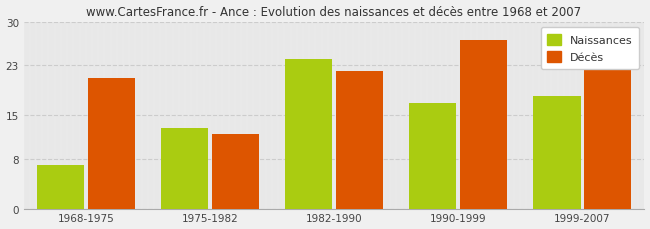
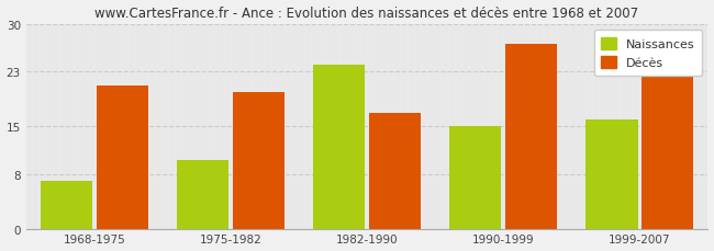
Naissances/1975-1982: 13 -> 10
Décès/1975-1982: 12 -> 20
Décès/1982-1990: 22 -> 17
Naissances/1990-1999: 17 -> 15
Naissances/1999-2007: 18 -> 16
